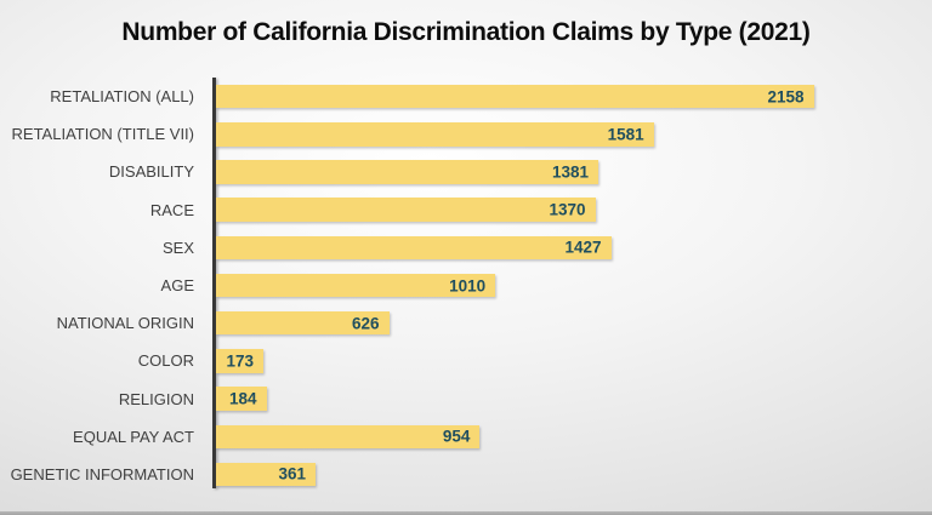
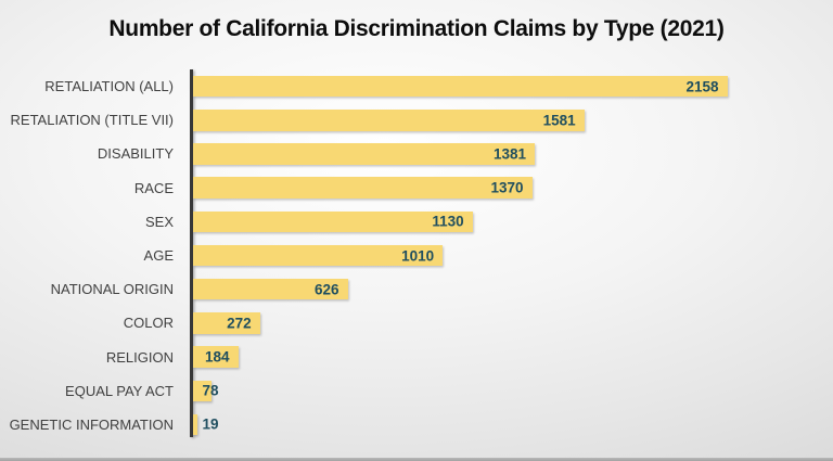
SEX: 1427 -> 1130
COLOR: 173 -> 272
EQUAL PAY ACT: 954 -> 78
GENETIC INFORMATION: 361 -> 19
